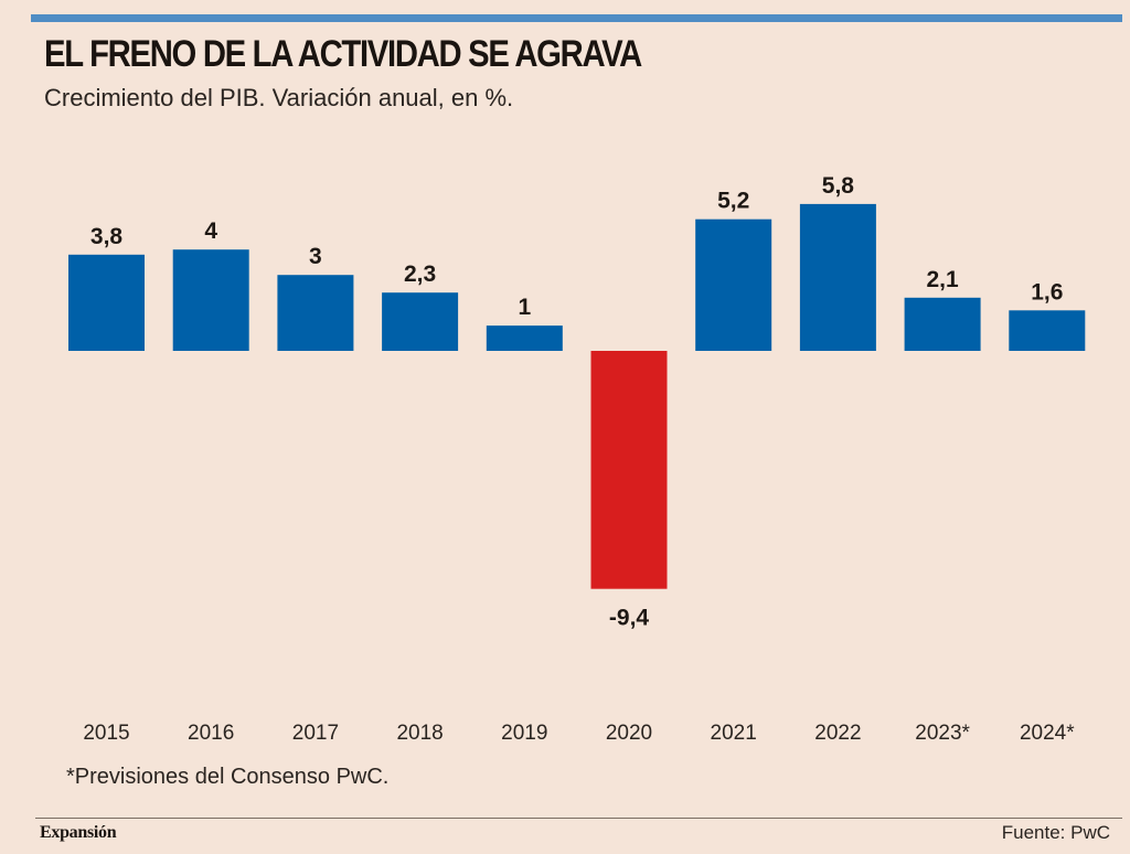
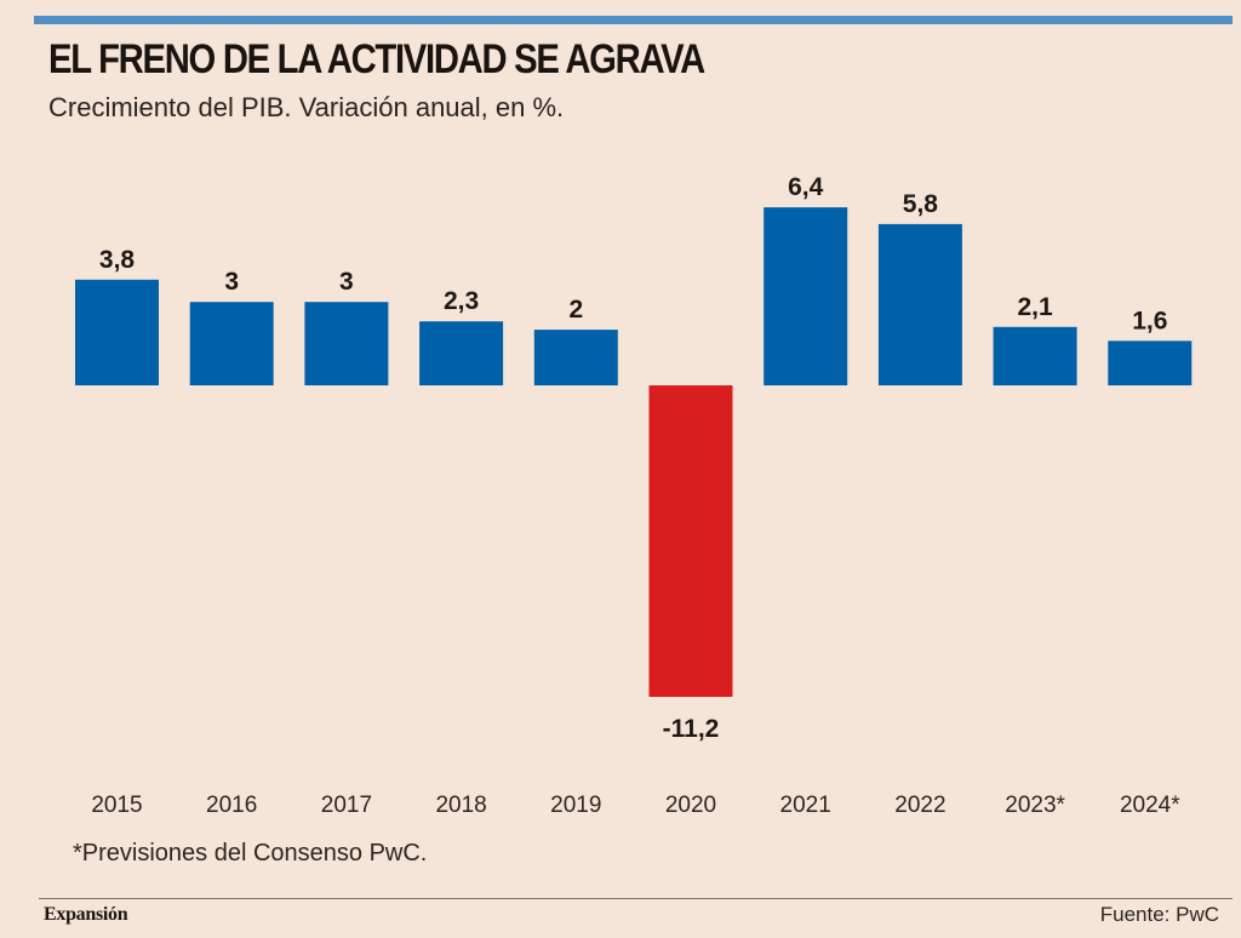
2016: 4 -> 3
2019: 1 -> 2
2020: -9,4 -> -11,2
2021: 5,2 -> 6,4
